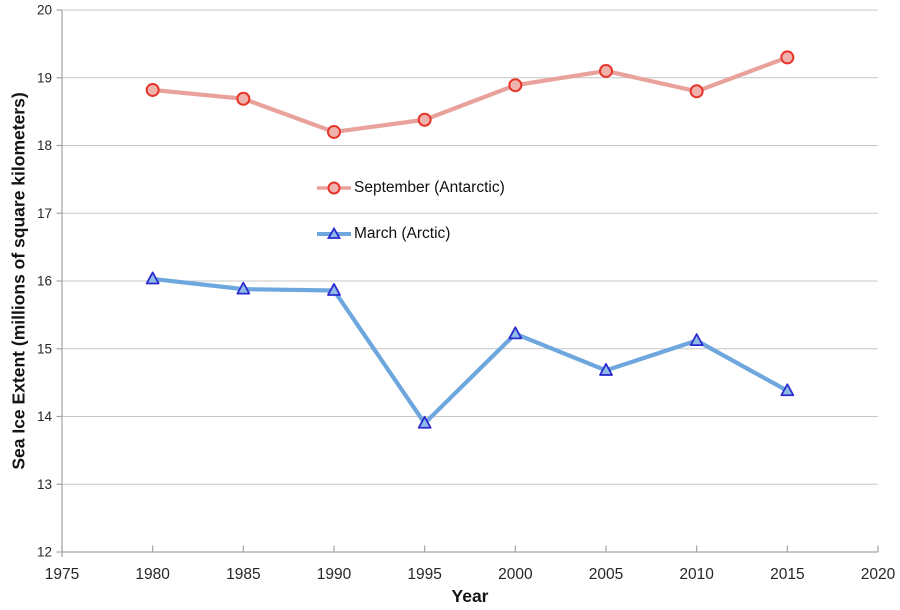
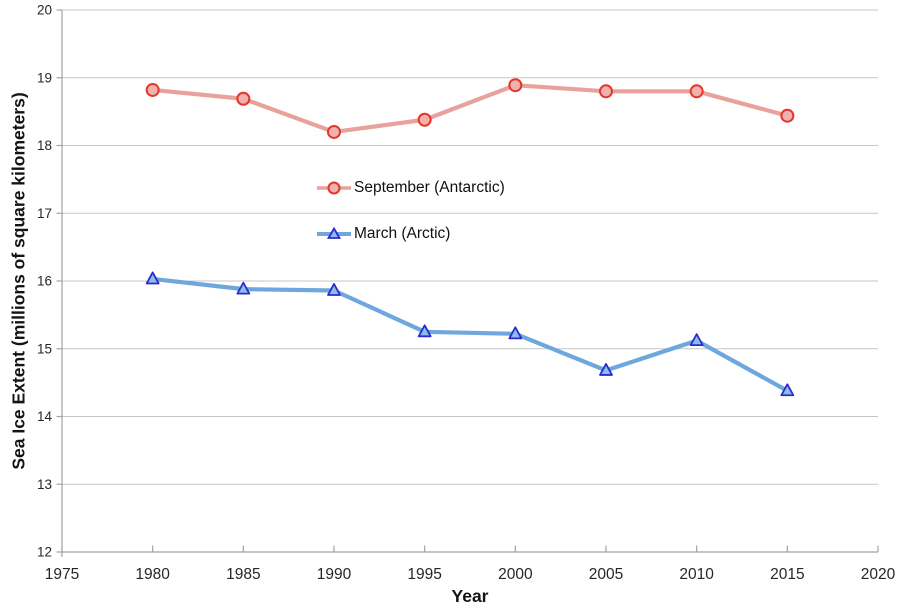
March (Arctic)/1995: 13.9 -> 15.2
September (Antarctic)/2005: 19.1 -> 18.8
September (Antarctic)/2015: 19.3 -> 18.4
